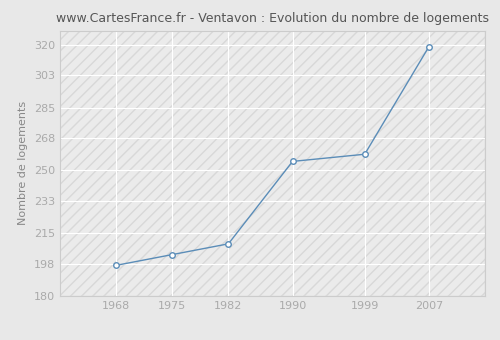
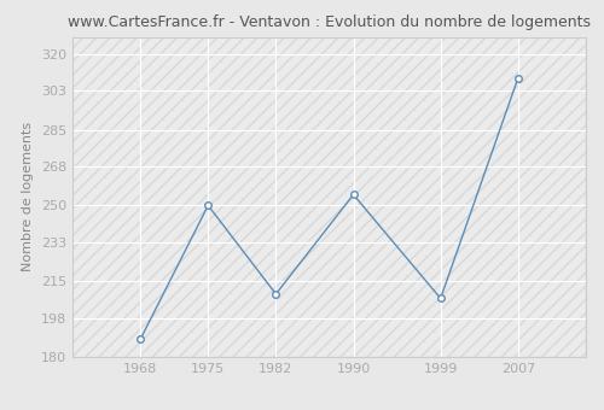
1968: 197 -> 188
1975: 203 -> 250
1999: 259 -> 207
2007: 319 -> 309
